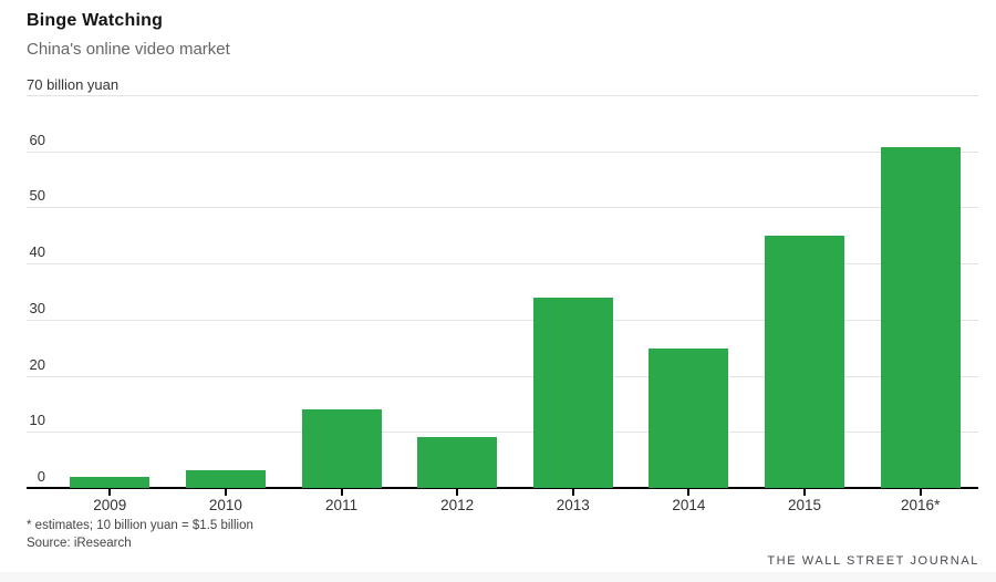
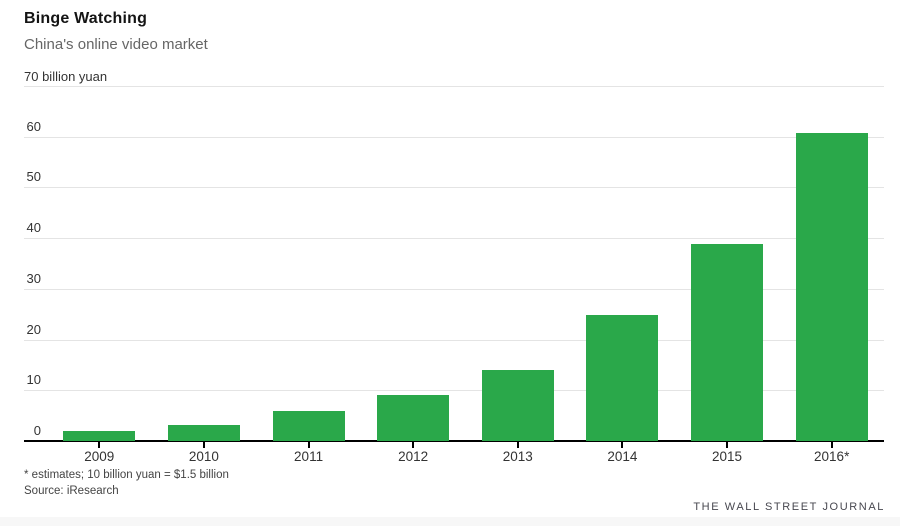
2011: 14 -> 6
2013: 34 -> 14
2015: 45 -> 39
